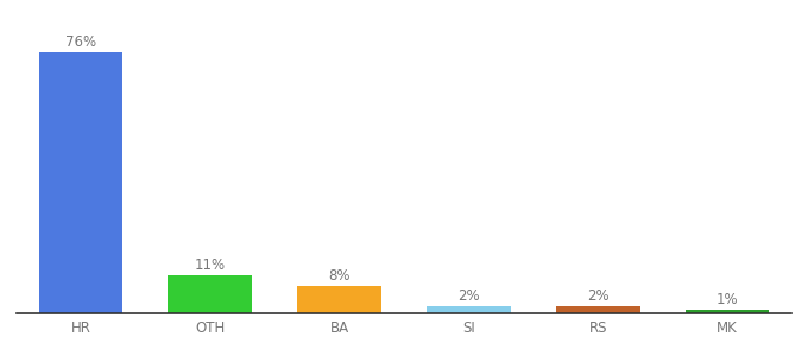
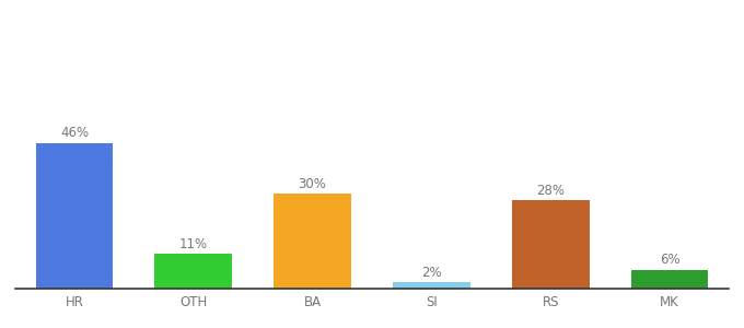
HR: 76% -> 46%
BA: 8% -> 30%
RS: 2% -> 28%
MK: 1% -> 6%
